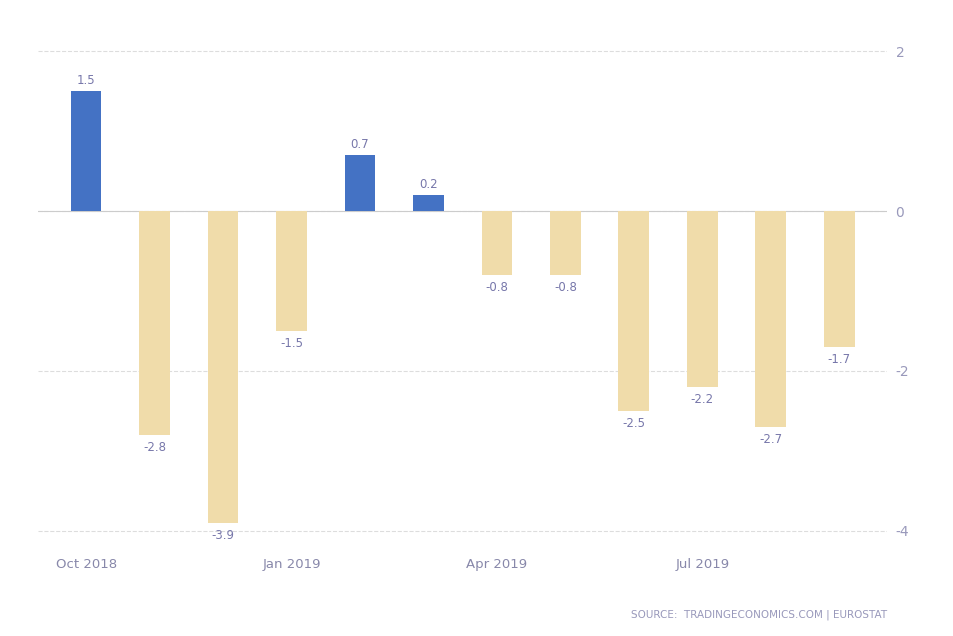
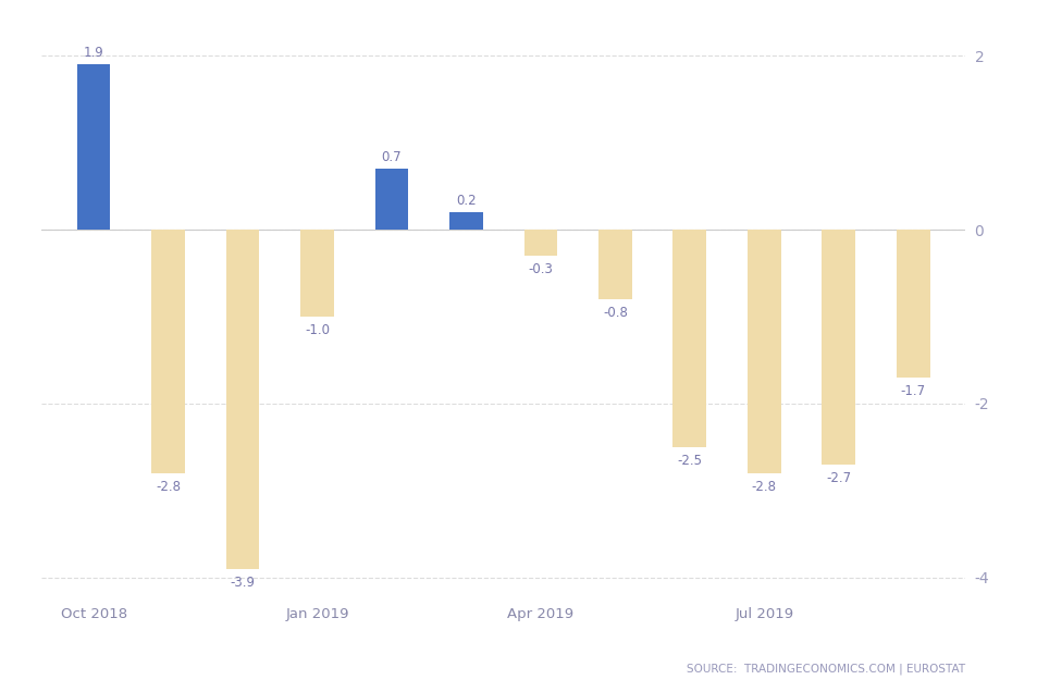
Oct 2018: 1.5 -> 1.9
Jan 2019: -1.5 -> -1.0
Apr 2019: -0.8 -> -0.3
Jul 2019: -2.2 -> -2.8
